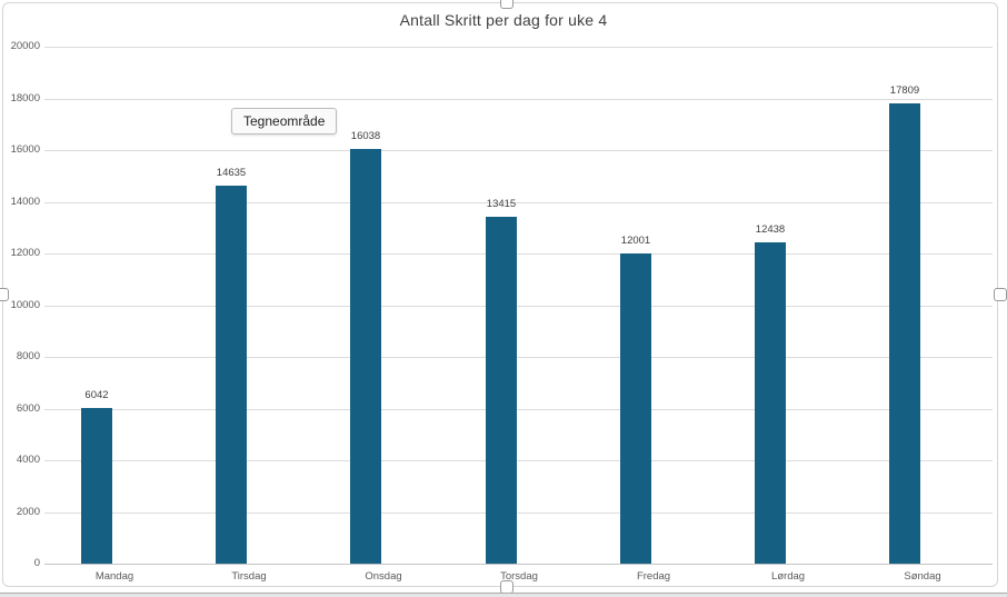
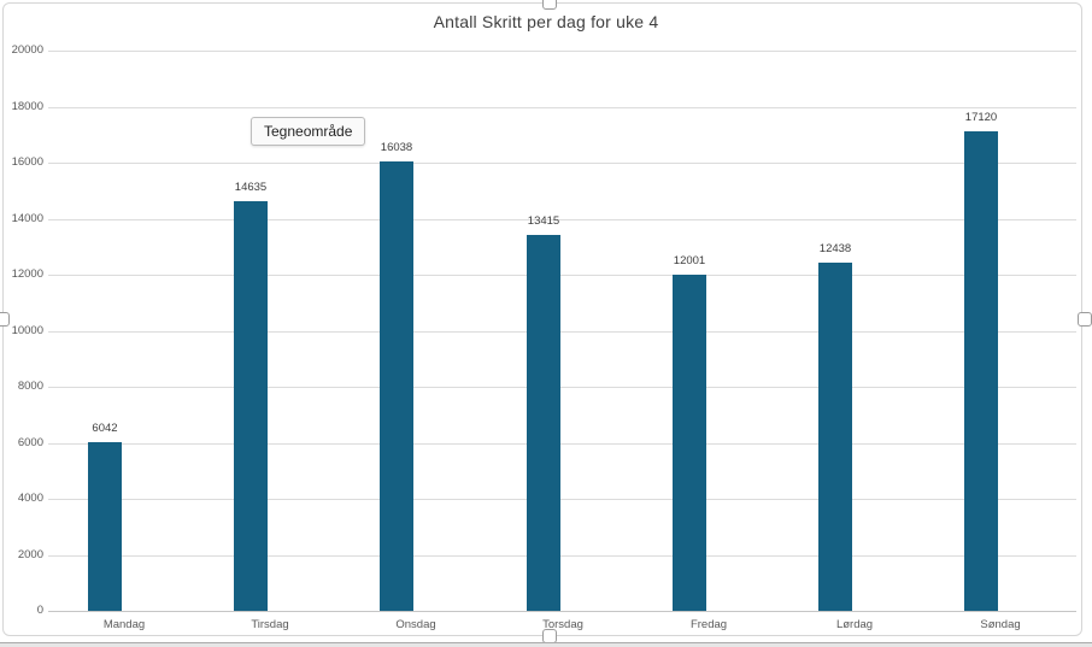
Søndag: 17809 -> 17120
